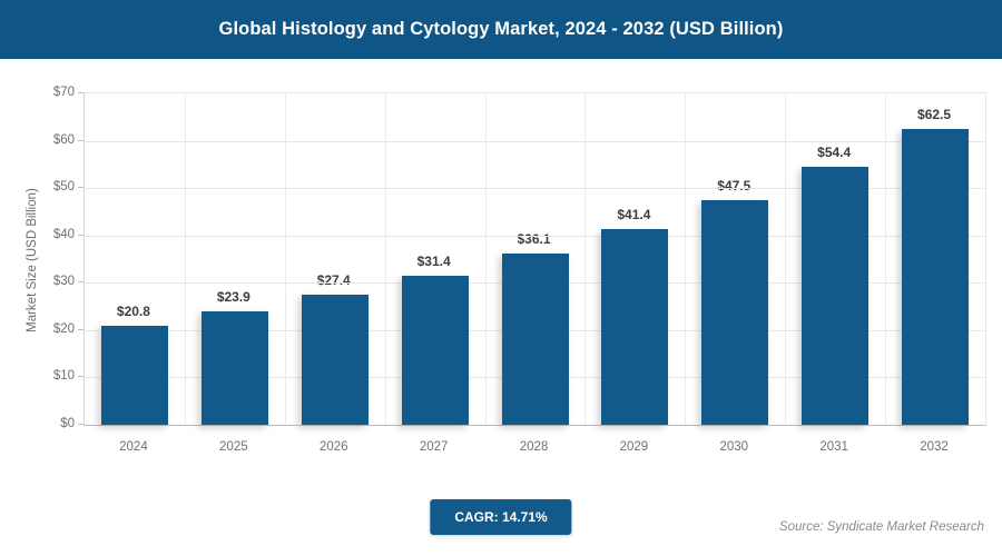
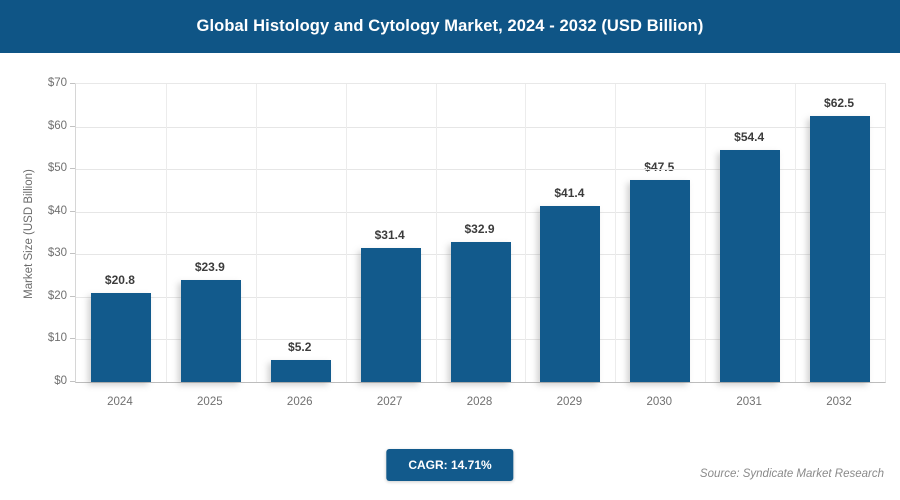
2026: $27.4 -> $5.2
2028: $36.1 -> $32.9
